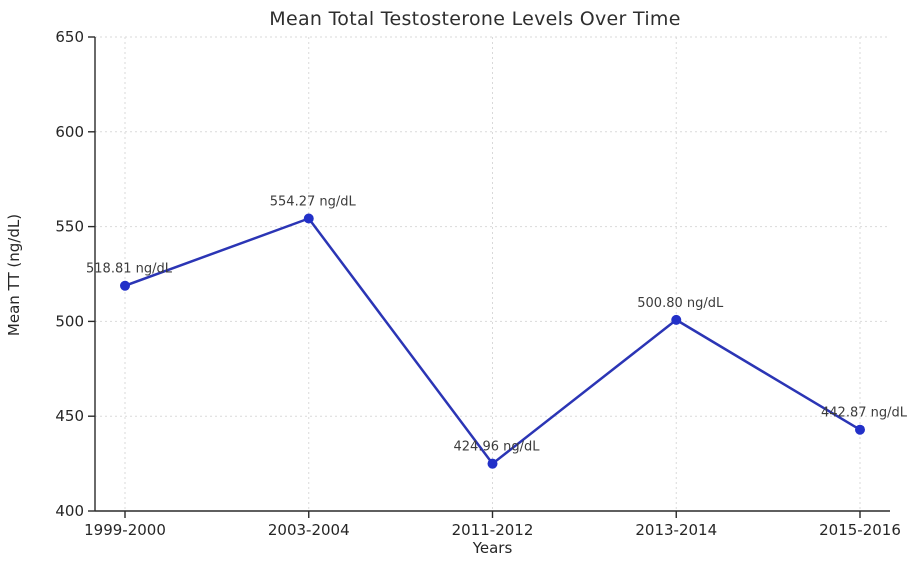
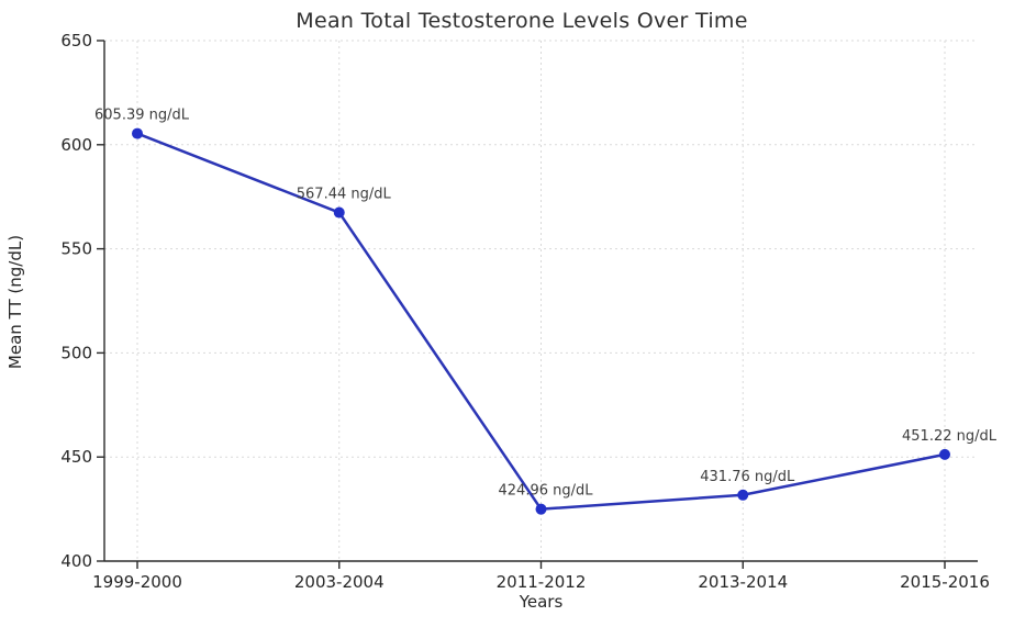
1999-2000: 518.81 -> 605.39
2003-2004: 554.27 -> 567.44
2013-2014: 500.80 -> 431.76
2015-2016: 442.87 -> 451.22
